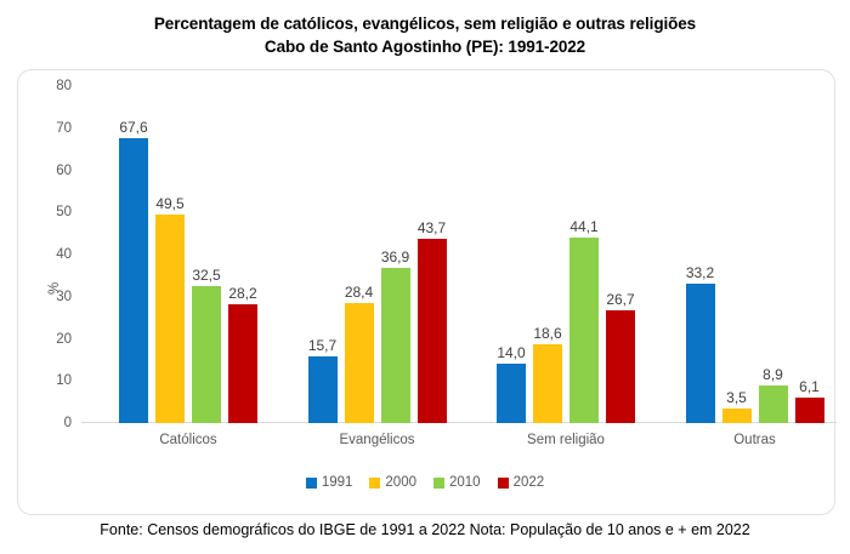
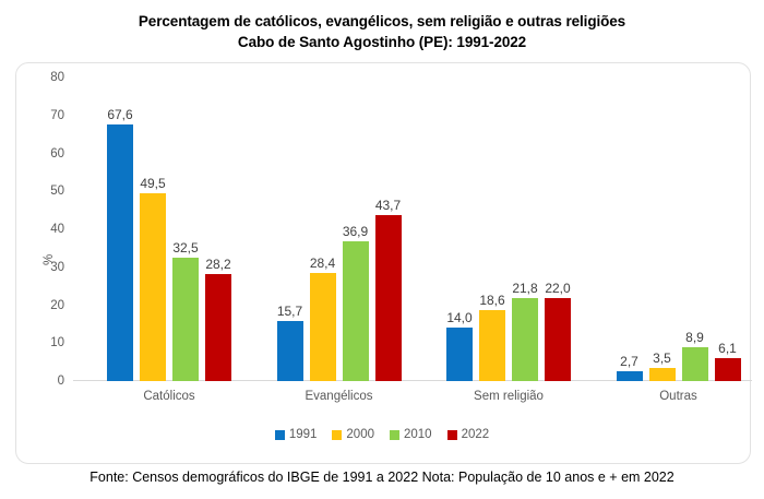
2010/Sem religião: 44,1 -> 21,8
2022/Sem religião: 26,7 -> 22,0
1991/Outras: 33,2 -> 2,7
